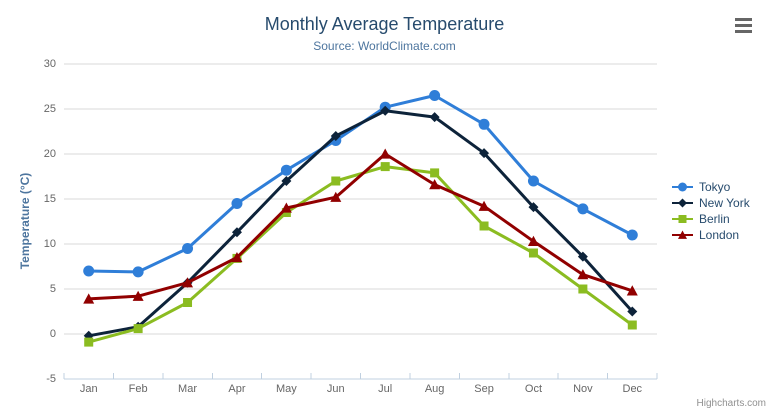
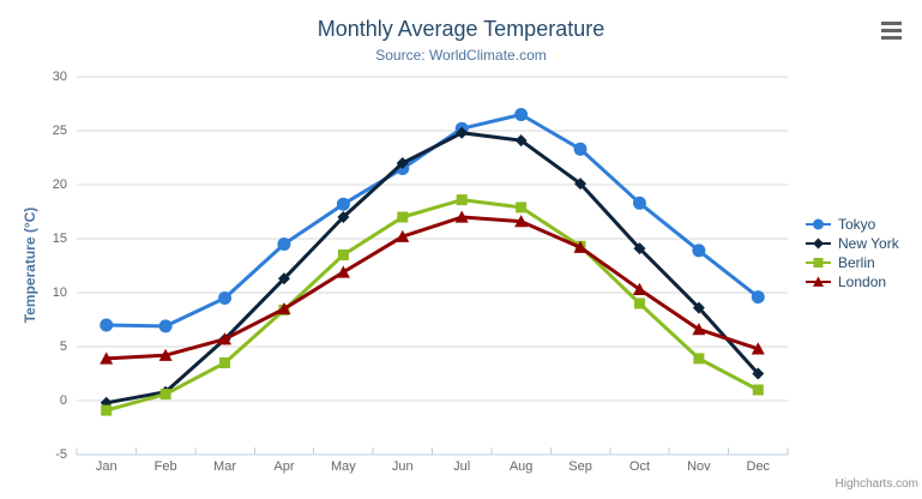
London/May: 14 -> 12
London/Jul: 20 -> 17
Berlin/Sep: 12 -> 14
Tokyo/Oct: 17 -> 18
Berlin/Nov: 5 -> 4
Tokyo/Dec: 11 -> 10
